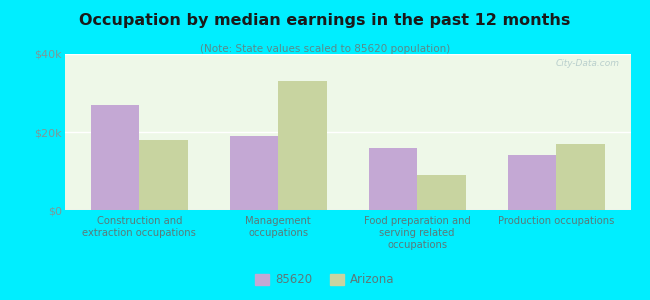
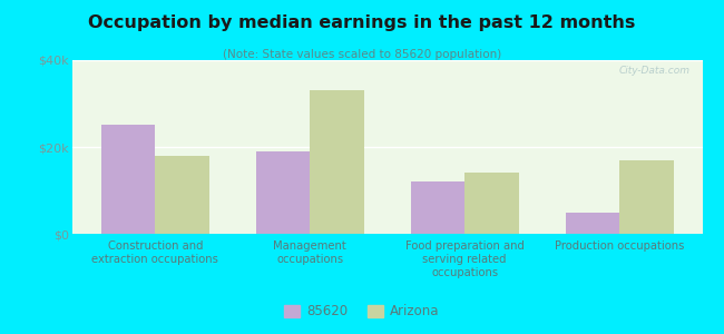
85620/Construction and extraction occupations: $27k -> $25k
85620/Food preparation and serving related occupations: $16k -> $12k
Arizona/Food preparation and serving related occupations: $9k -> $14k
85620/Production occupations: $14k -> $5k
